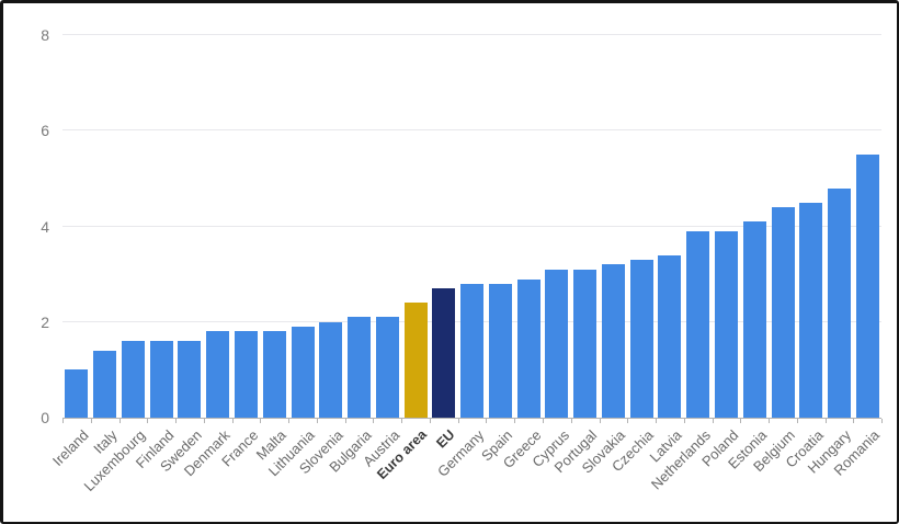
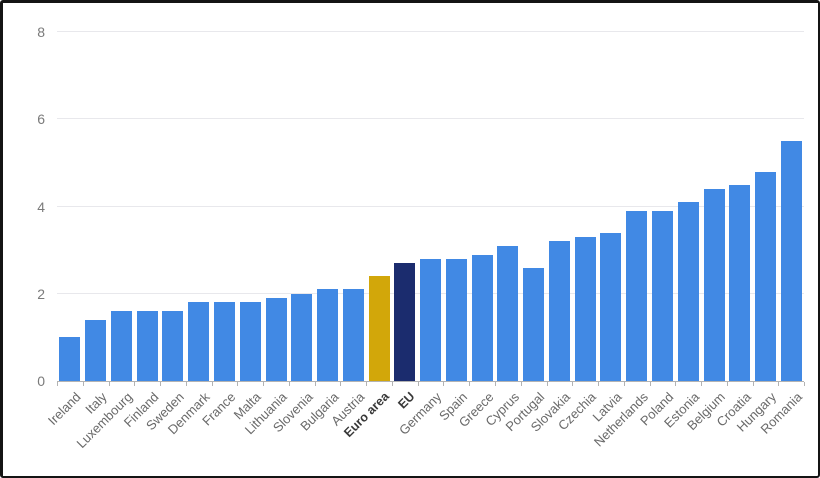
Portugal: 3.1 -> 2.6
